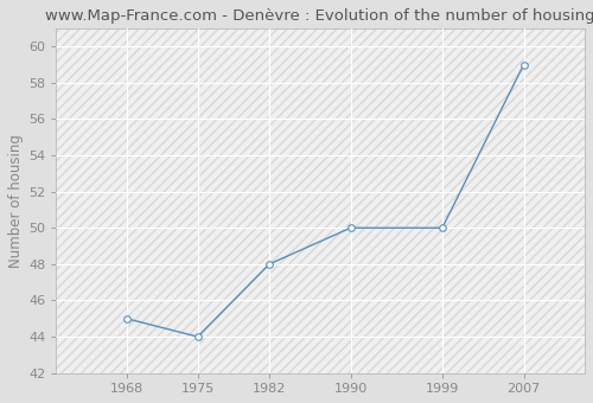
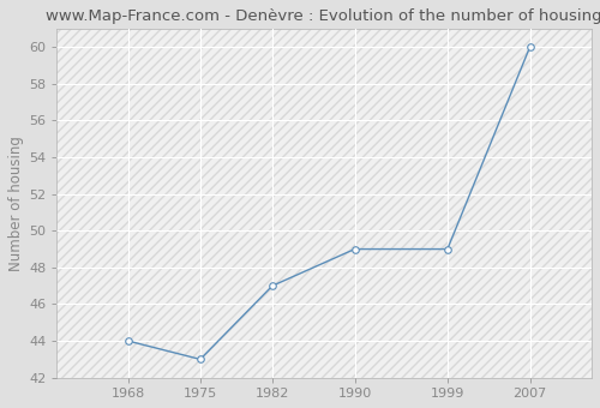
1968: 45 -> 44
1975: 44 -> 43
1982: 48 -> 47
1990: 50 -> 49
1999: 50 -> 49
2007: 59 -> 60
